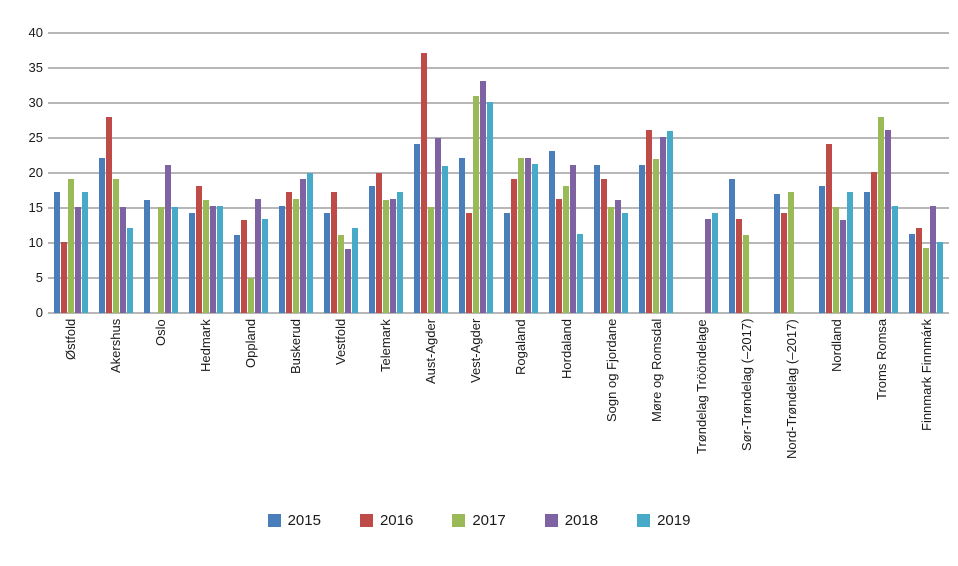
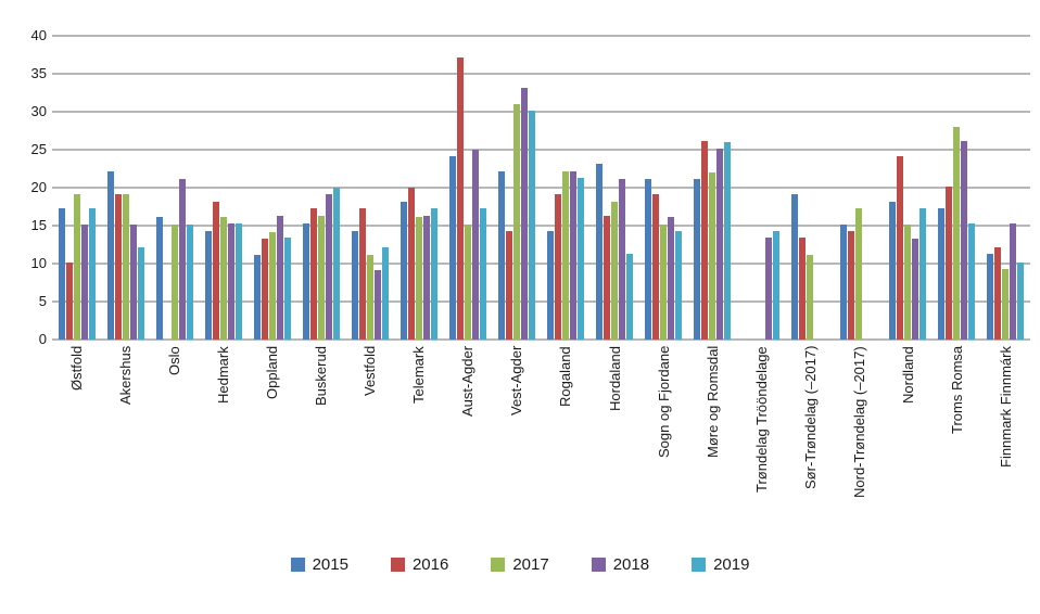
2016/Akershus: 28 -> 19
2017/Oppland: 5 -> 14
2019/Aust-Agder: 21 -> 17
2015/Nord-Trøndelag (–2017): 17 -> 15
